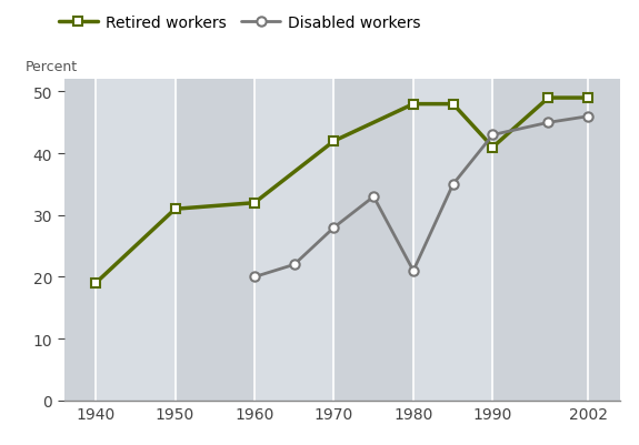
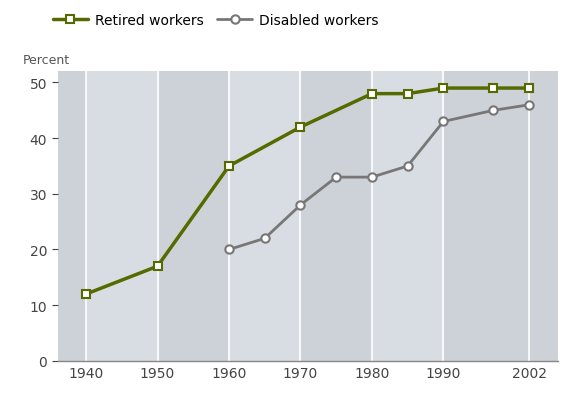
Retired workers/1940: 19 -> 12
Retired workers/1950: 31 -> 17
Retired workers/1960: 32 -> 35
Disabled workers/1980: 21 -> 33
Retired workers/1990: 41 -> 49
